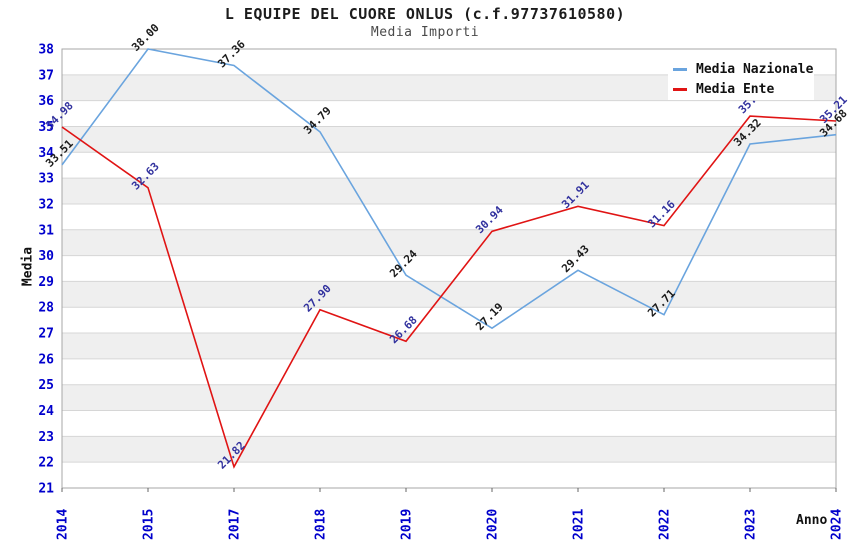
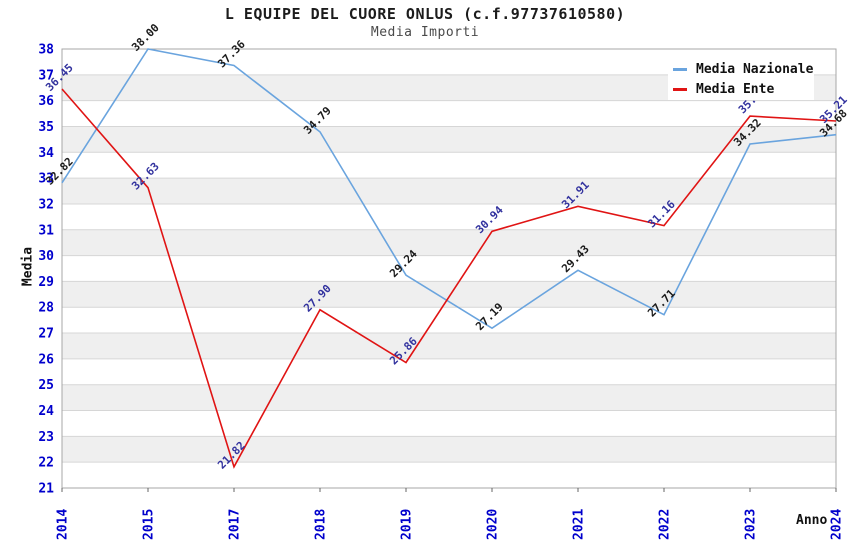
Media Nazionale/2014: 33.51 -> 32.82
Media Ente/2014: 34.98 -> 36.45
Media Ente/2019: 26.68 -> 25.86
